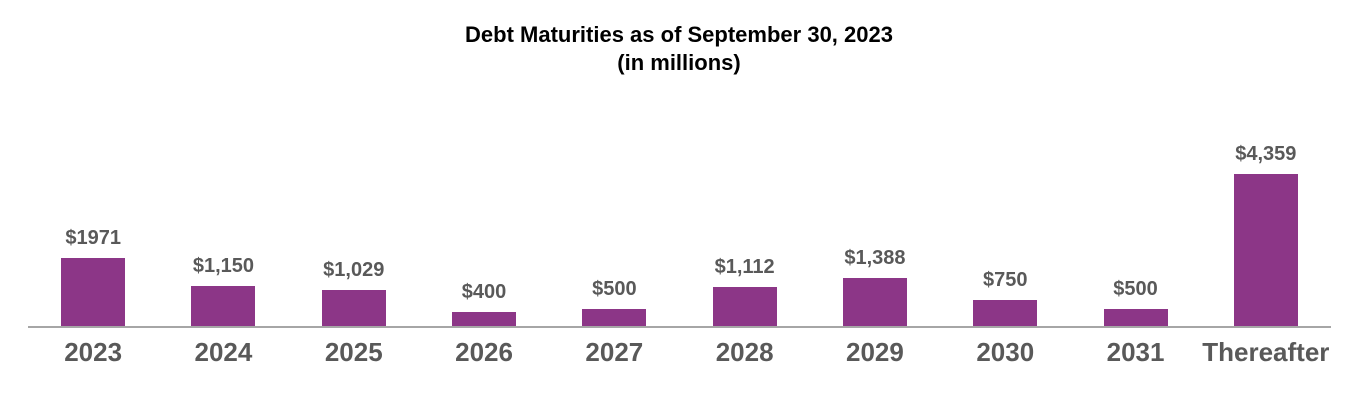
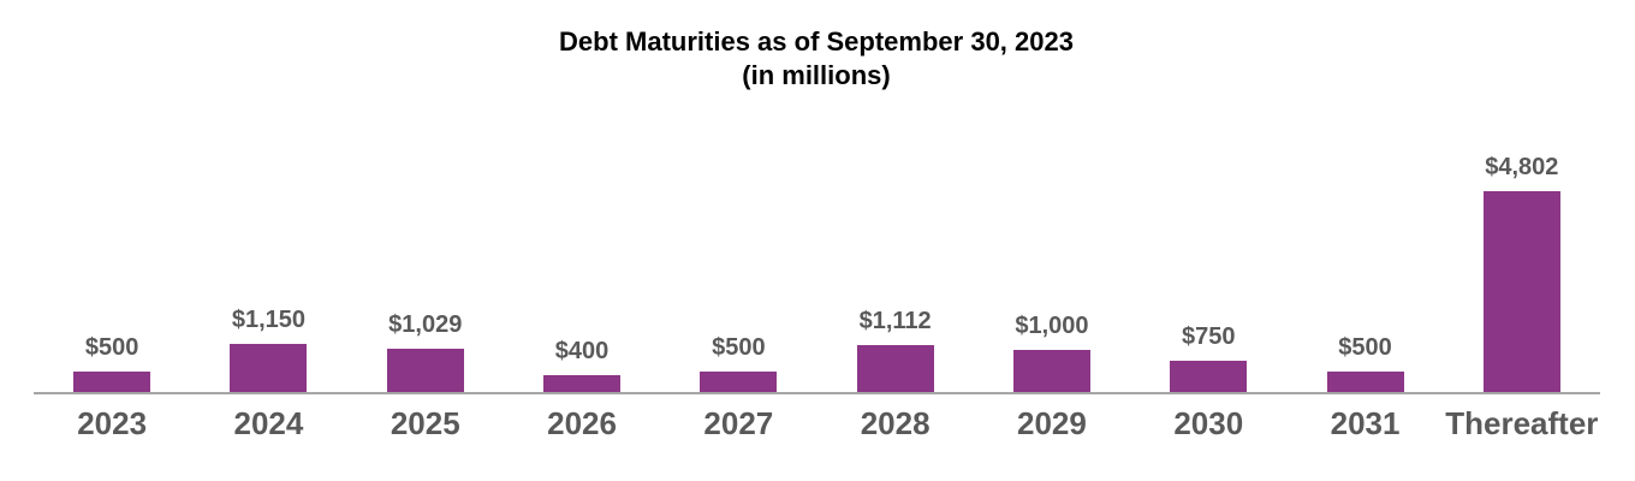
2023: $1971 -> $500
2029: $1,388 -> $1,000
Thereafter: $4,359 -> $4,802
